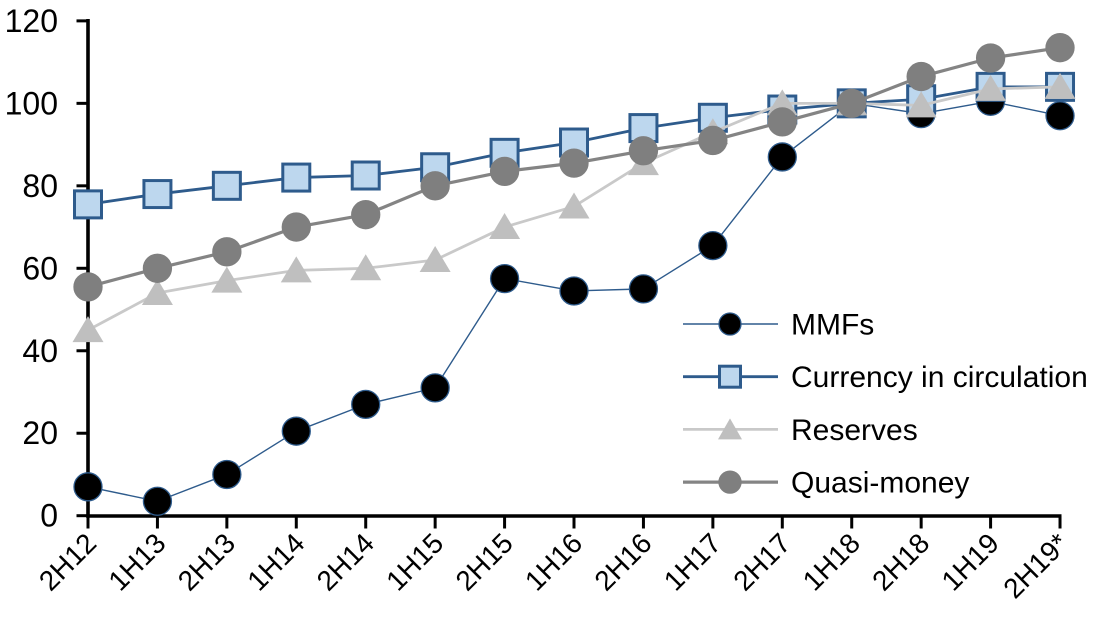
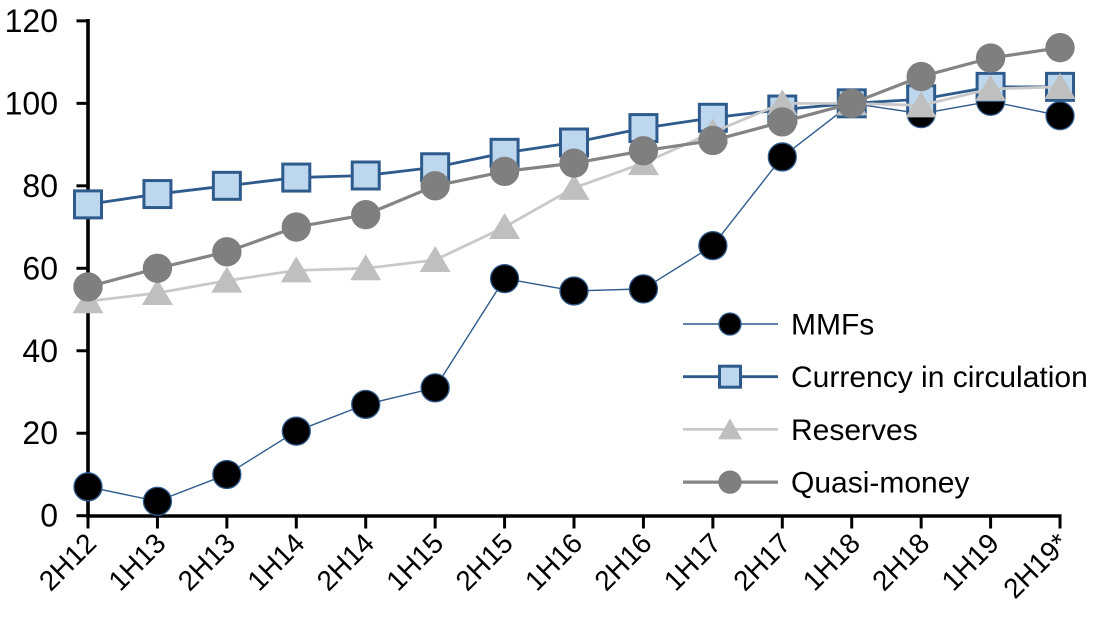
Reserves/2H12: 45 -> 52
Reserves/1H16: 75 -> 80
